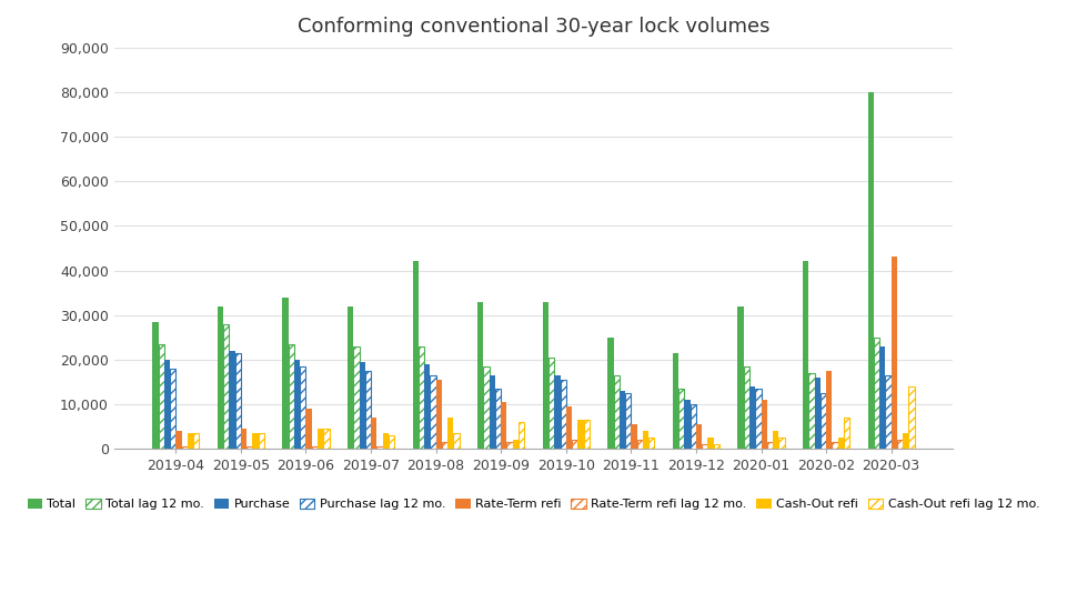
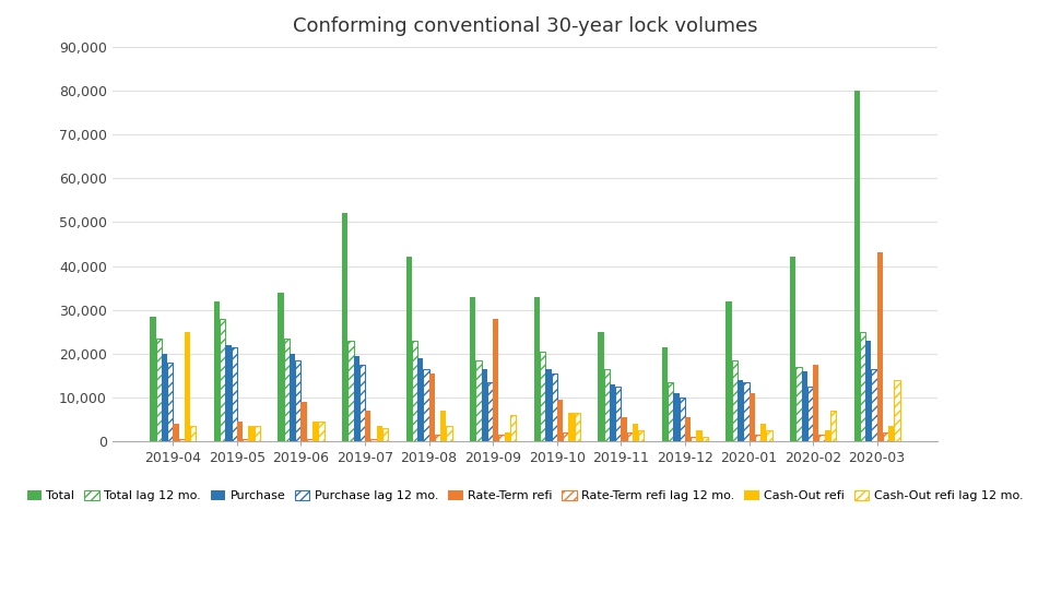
Cash-Out refi/2019-04: 3,500 -> 25,000
Total/2019-07: 32,000 -> 52,000
Rate-Term refi/2019-09: 10,500 -> 28,000
